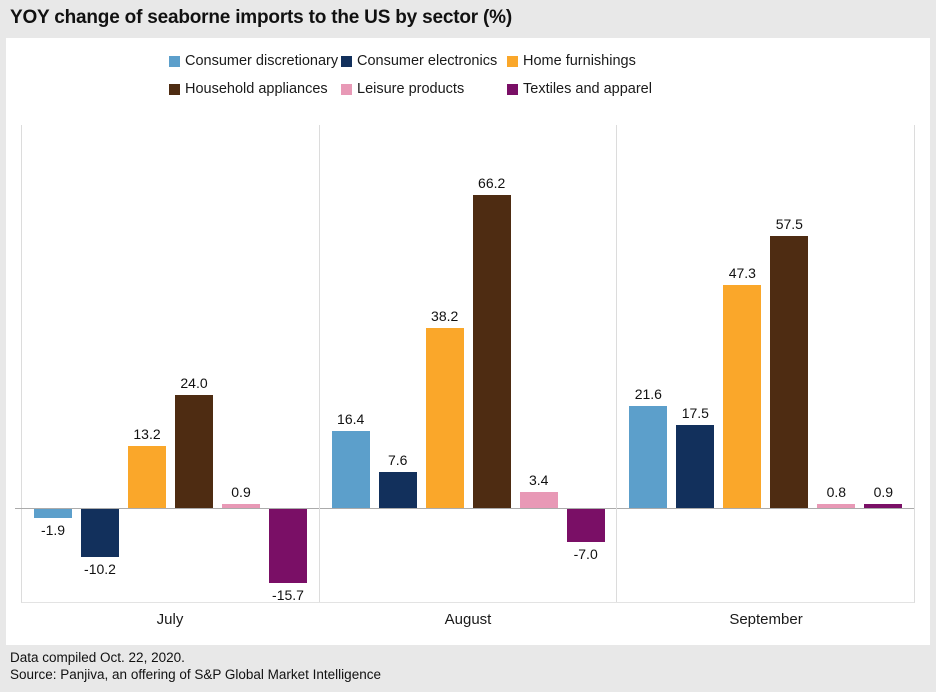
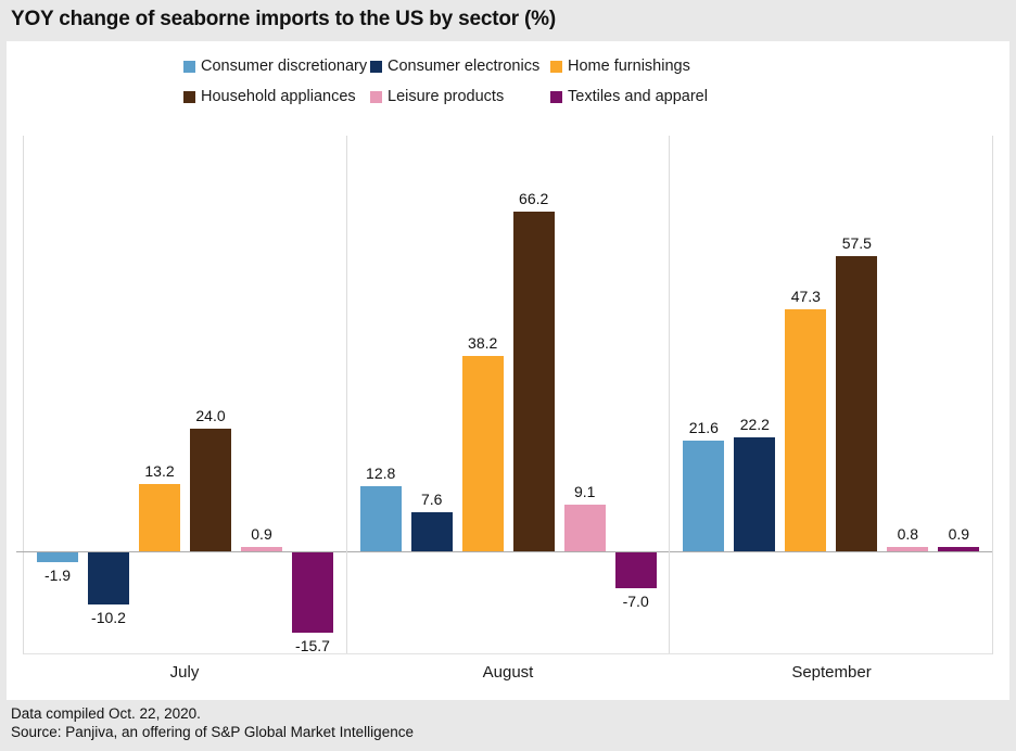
Consumer discretionary/August: 16.4 -> 12.8
Leisure products/August: 3.4 -> 9.1
Consumer electronics/September: 17.5 -> 22.2
